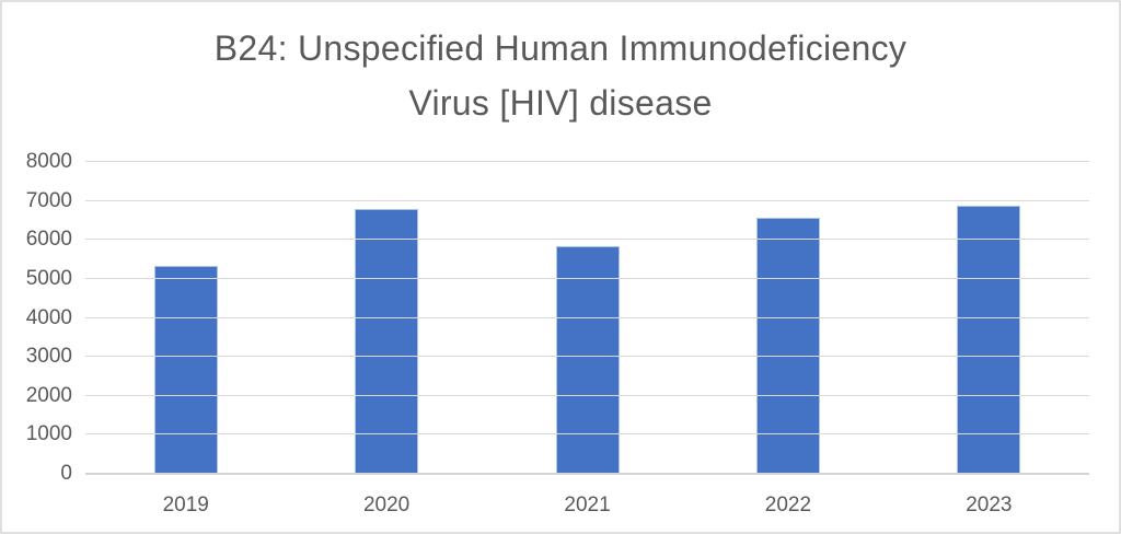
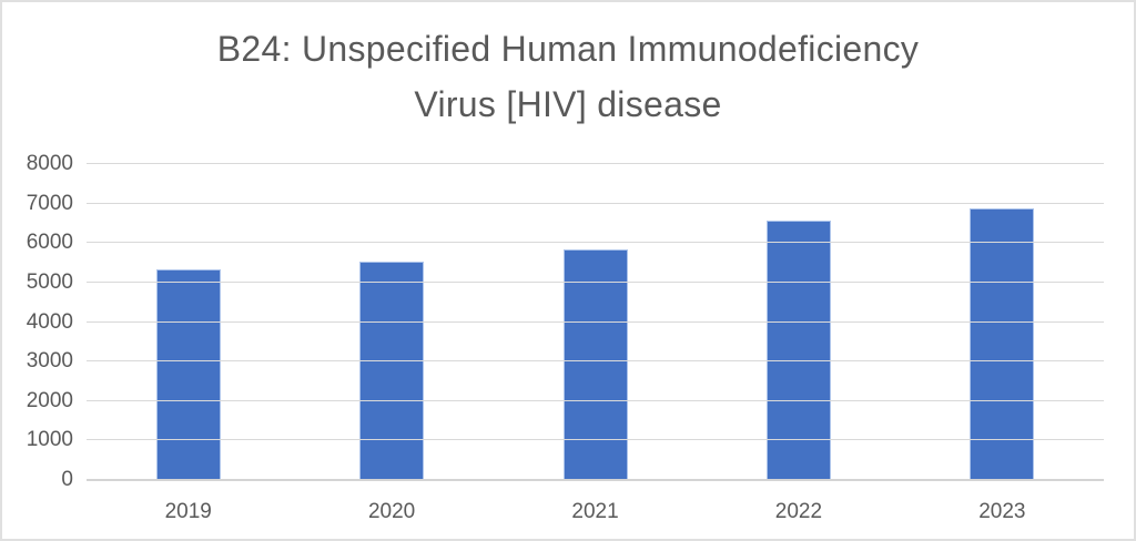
2020: 6800 -> 5500
